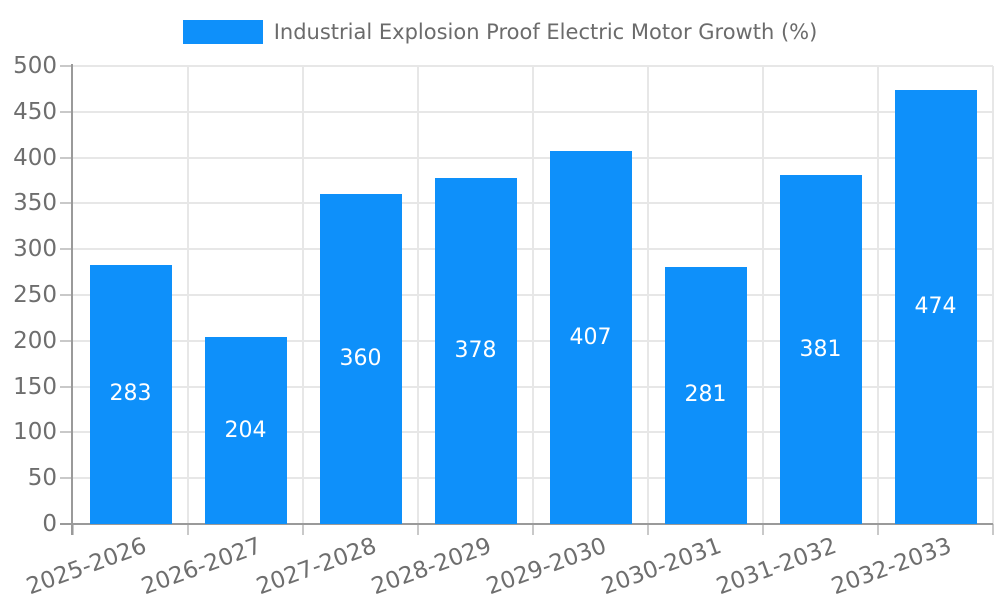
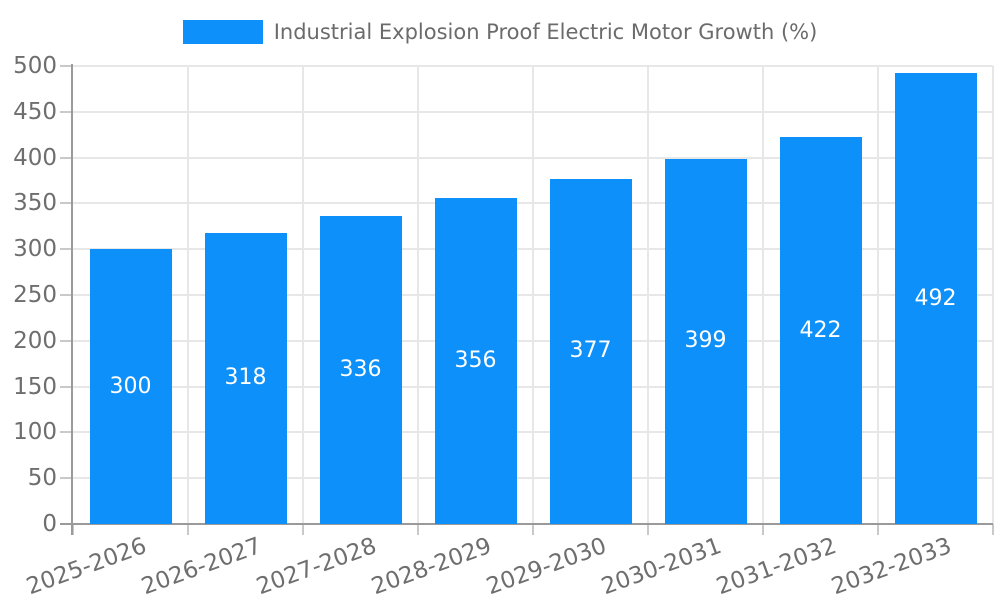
2025-2026: 283 -> 300
2026-2027: 204 -> 318
2027-2028: 360 -> 336
2028-2029: 378 -> 356
2029-2030: 407 -> 377
2030-2031: 281 -> 399
2031-2032: 381 -> 422
2032-2033: 474 -> 492
